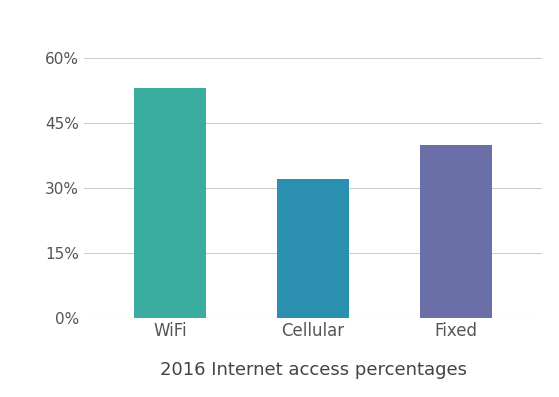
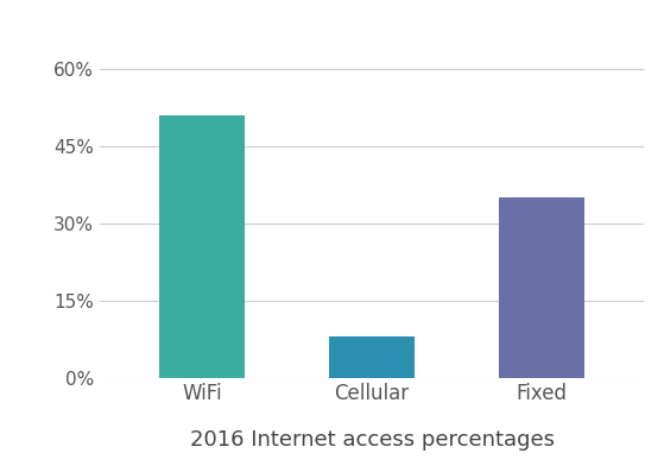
WiFi: 53% -> 51%
Cellular: 32% -> 8%
Fixed: 40% -> 35%
